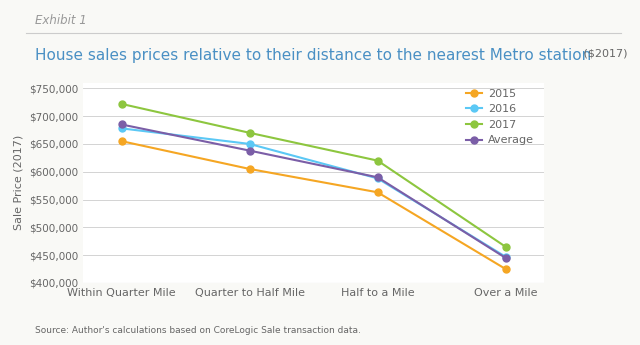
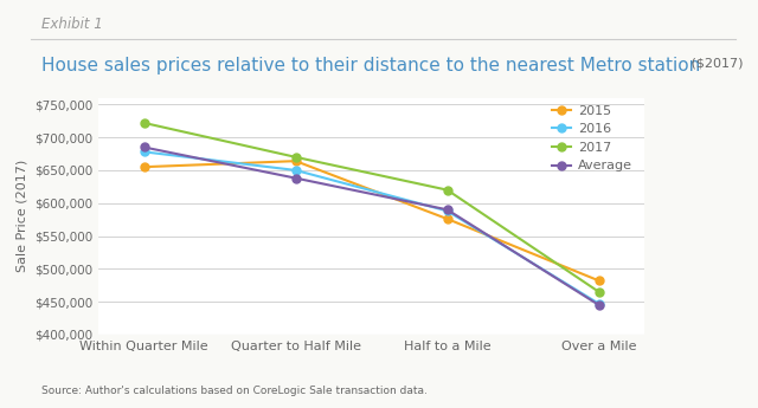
2015/Quarter to Half Mile: $605,000 -> $664,000
2015/Half to a Mile: $563,000 -> $576,000
2015/Over a Mile: $425,000 -> $482,000
